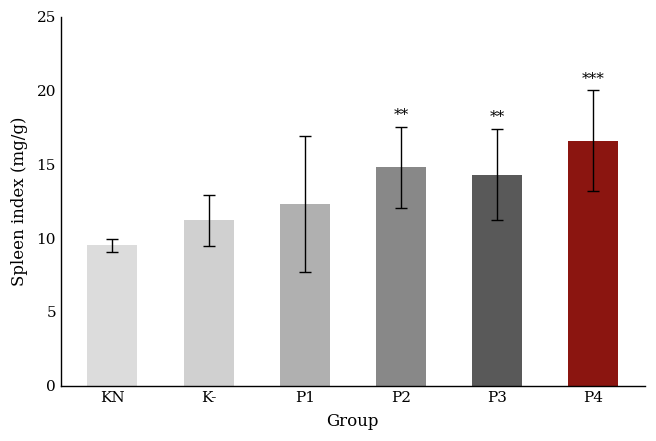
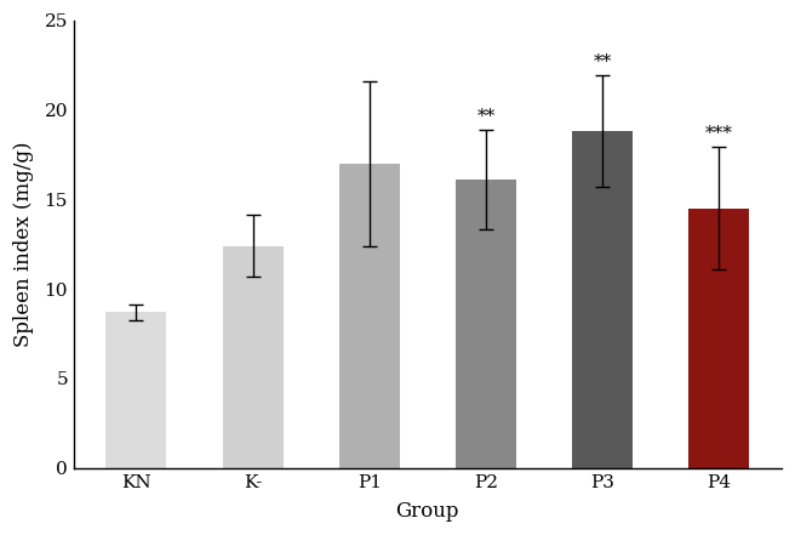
KN: 9.5 -> 8.7
K-: 11.2 -> 12.4
P1: 12.3 -> 17.0
P2: 14.8 -> 16.1
P3: 14.3 -> 18.8
P4: 16.6 -> 14.5
